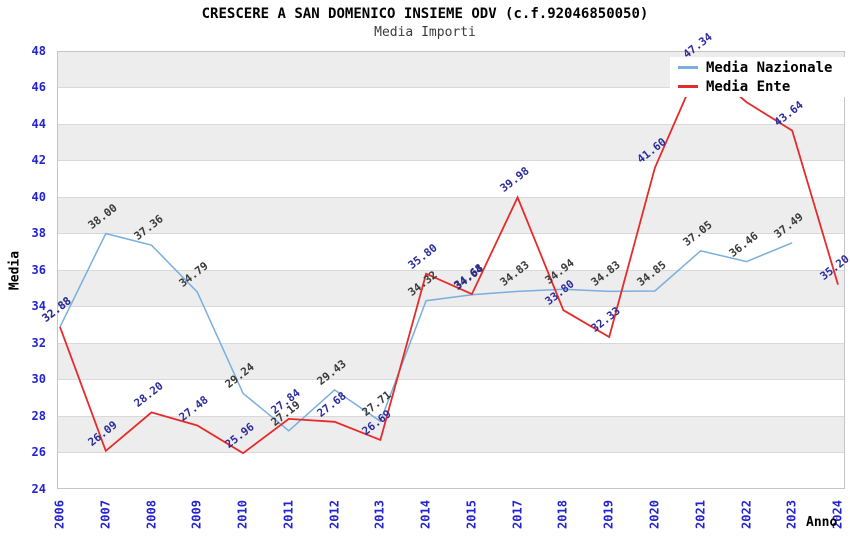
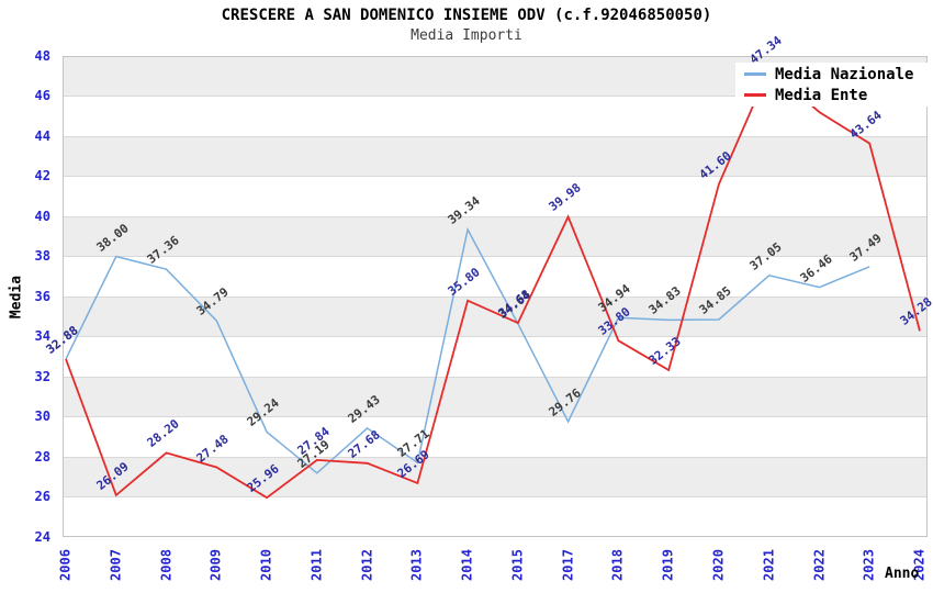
Media Nazionale/2014: 34.32 -> 39.34
Media Nazionale/2017: 34.83 -> 29.76
Media Ente/2024: 35.20 -> 34.28
